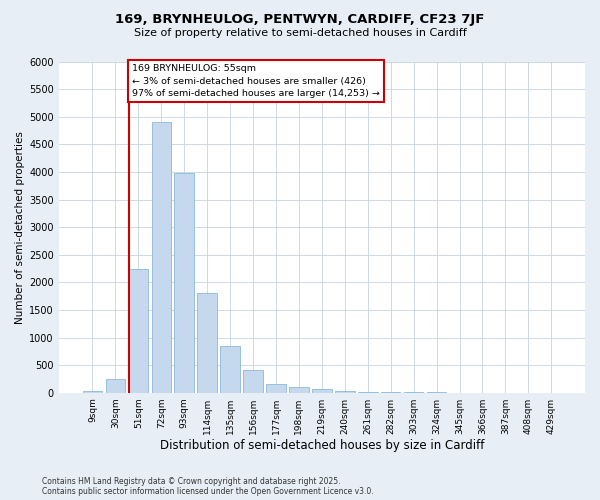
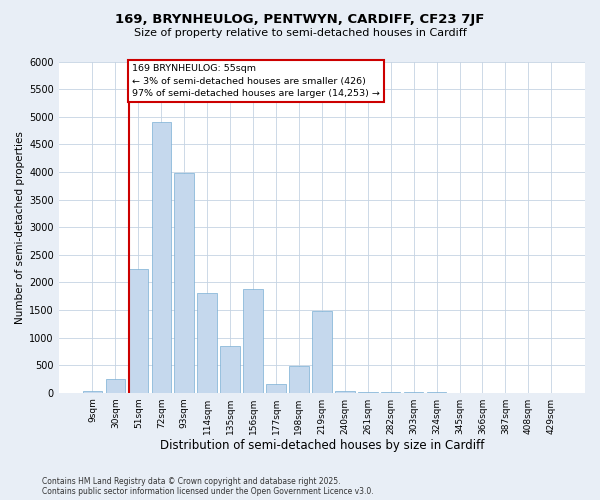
156sqm: 410 -> 1880
198sqm: 100 -> 480
219sqm: 70 -> 1480
